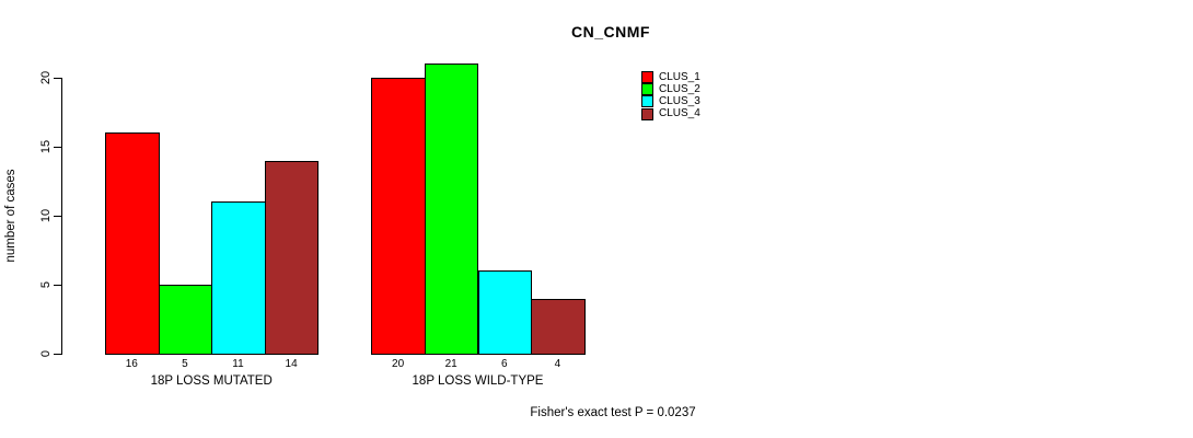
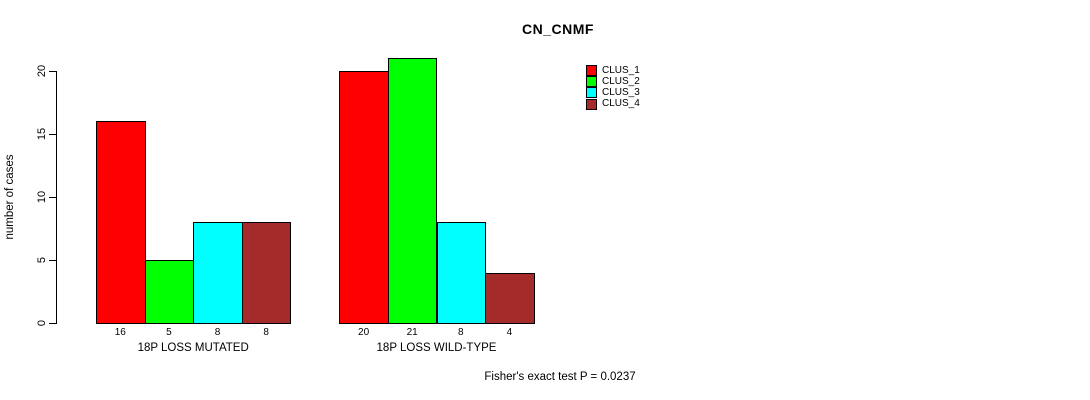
CLUS_3/18P LOSS MUTATED: 11 -> 8
CLUS_4/18P LOSS MUTATED: 14 -> 8
CLUS_3/18P LOSS WILD-TYPE: 6 -> 8
